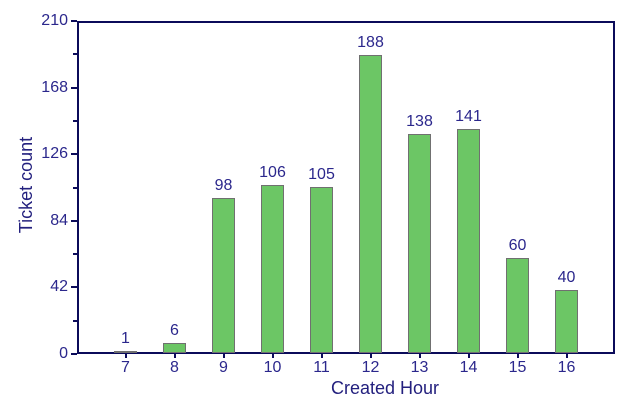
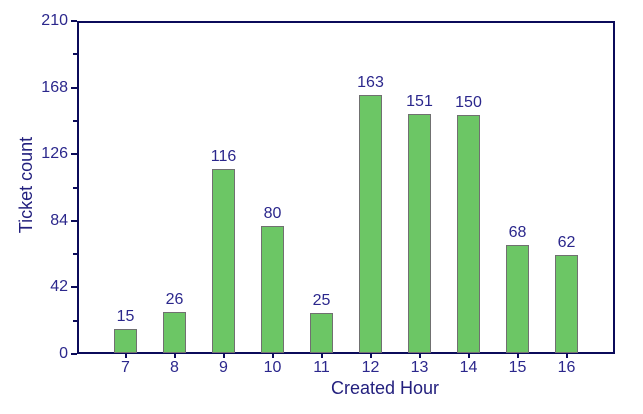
7: 1 -> 15
8: 6 -> 26
9: 98 -> 116
10: 106 -> 80
11: 105 -> 25
12: 188 -> 163
13: 138 -> 151
14: 141 -> 150
15: 60 -> 68
16: 40 -> 62
